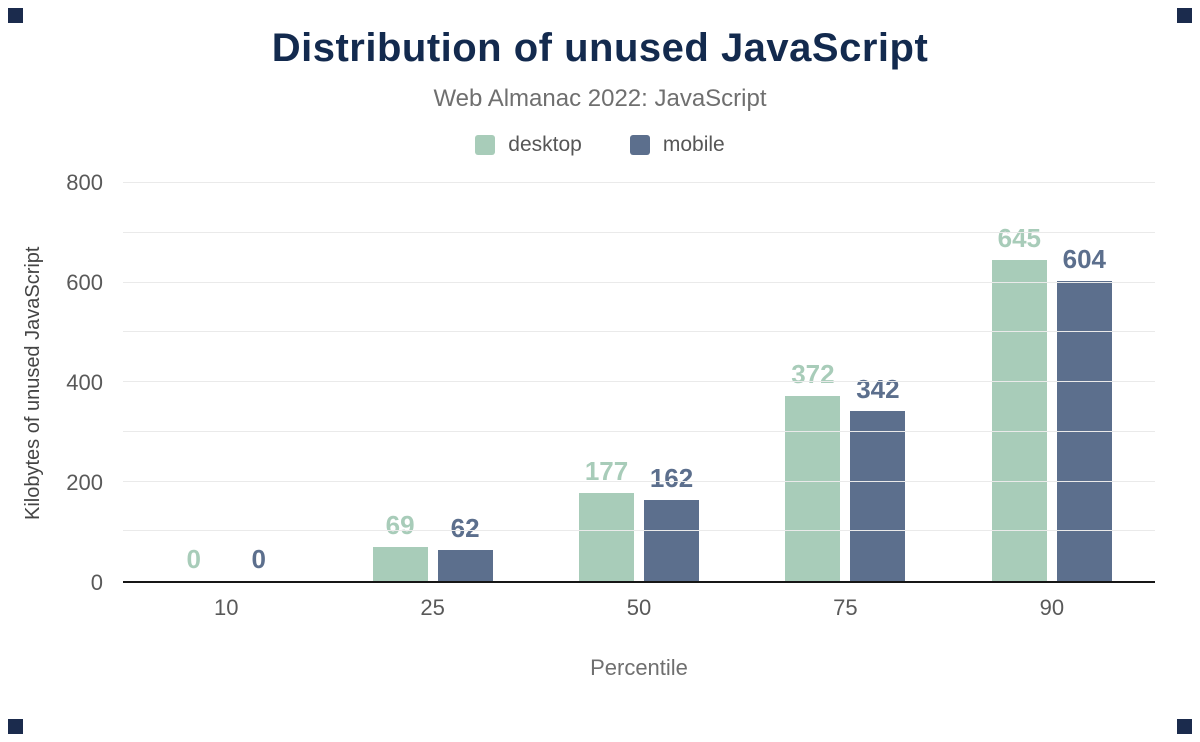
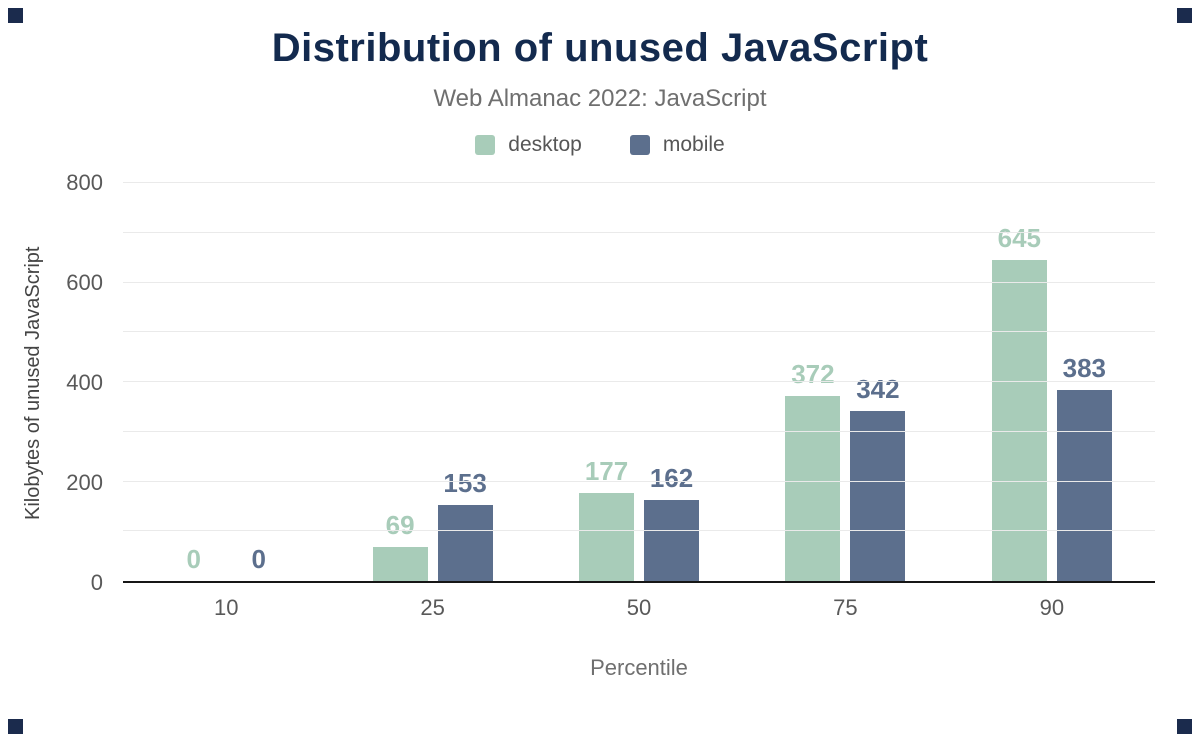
mobile/25: 62 -> 153
mobile/90: 604 -> 383
